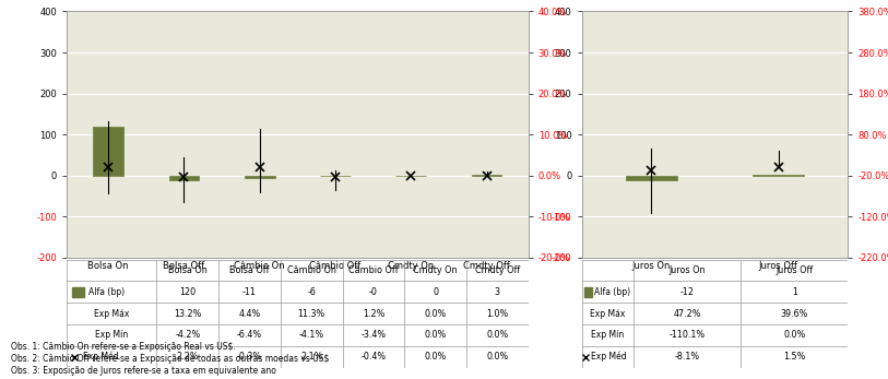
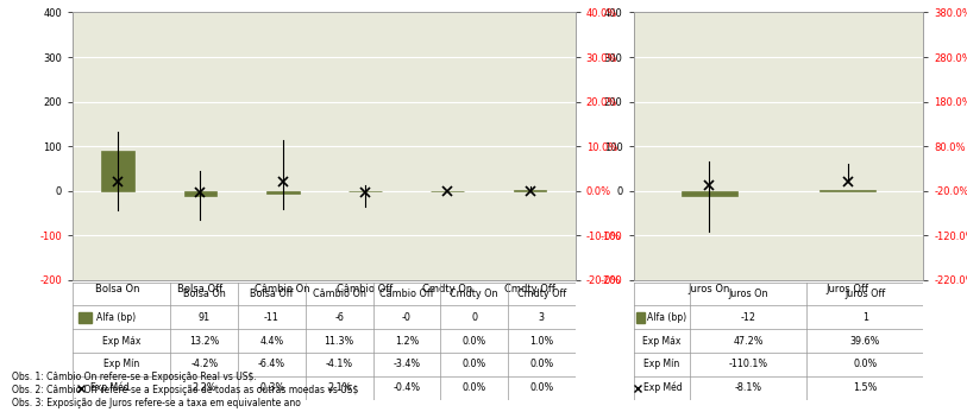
Bolsa On: 120 -> 91
